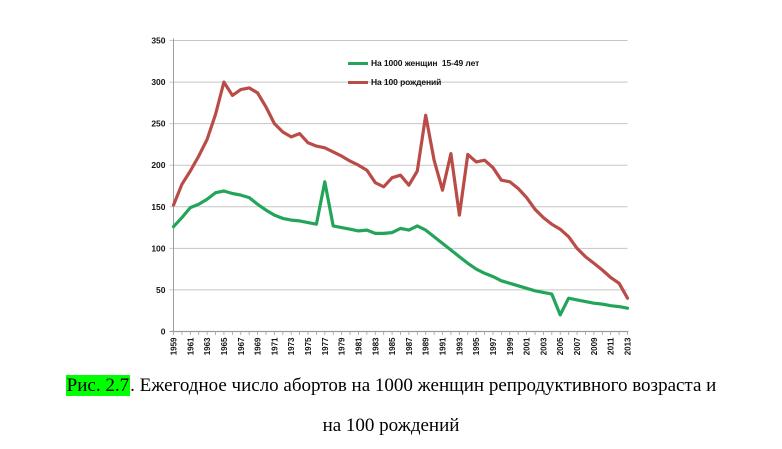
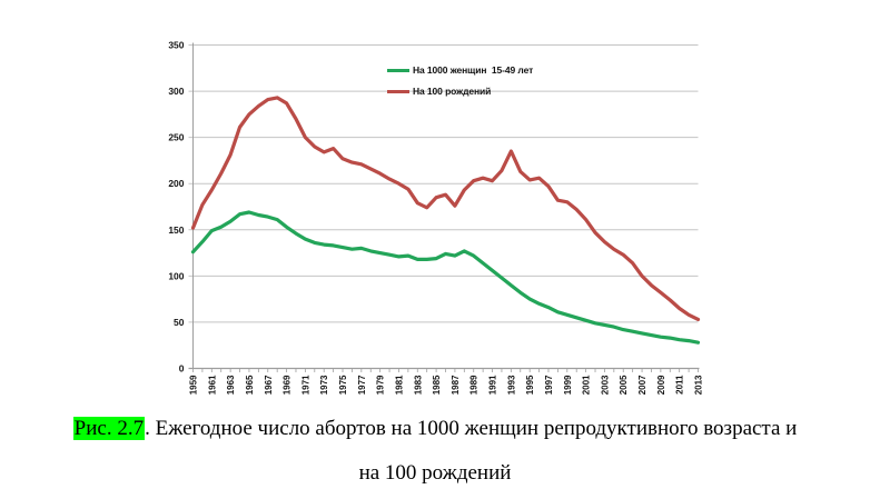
На 100 рождений/1965: 300 -> 280
На 1000 женщин 15-49 лет/1977: 180 -> 130
На 100 рождений/1989: 260 -> 200
На 100 рождений/1991: 170 -> 200
На 100 рождений/1993: 140 -> 240
На 1000 женщин 15-49 лет/2005: 20 -> 40
На 100 рождений/2013: 40 -> 50
